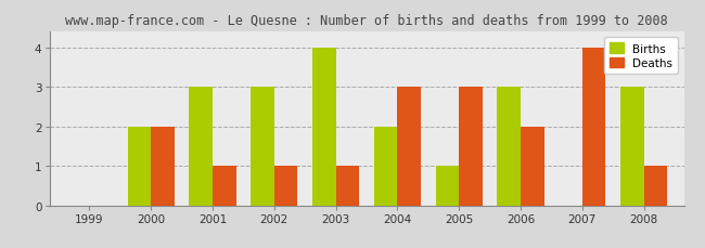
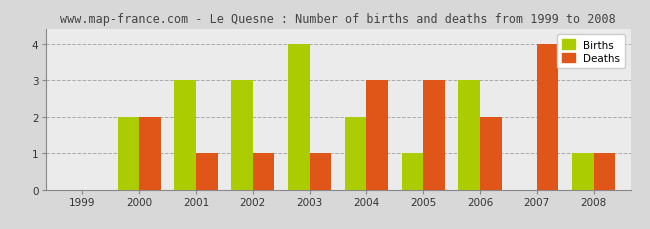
Births/2008: 3 -> 1
